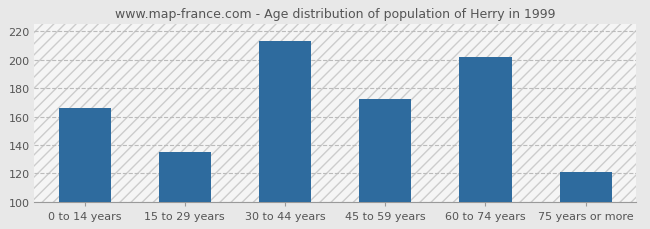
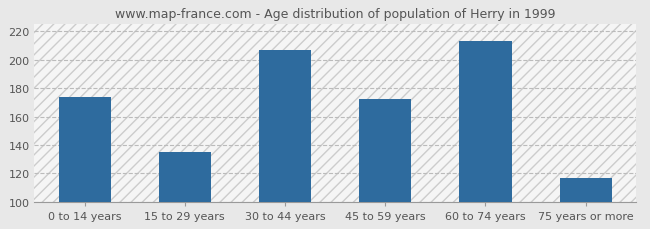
0 to 14 years: 166 -> 174
30 to 44 years: 213 -> 207
60 to 74 years: 202 -> 213
75 years or more: 121 -> 117
